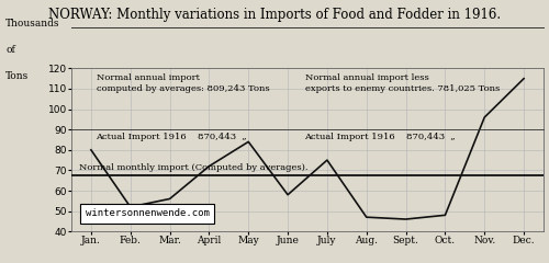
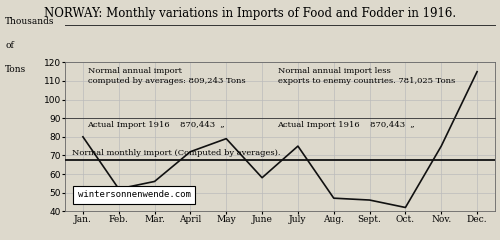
May: 84 -> 79
Oct.: 48 -> 42
Nov.: 96 -> 75
